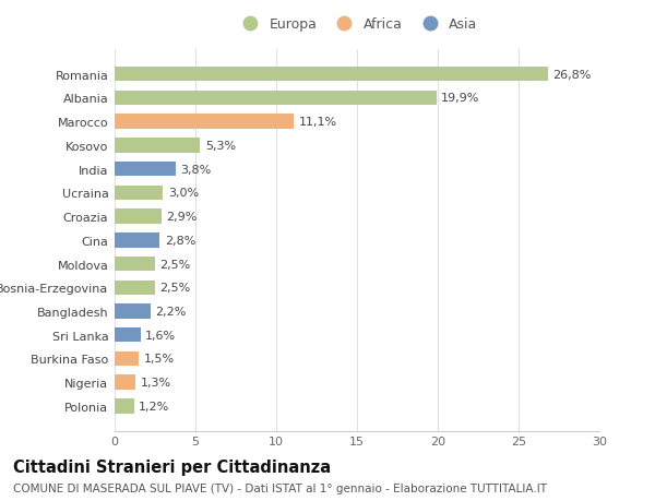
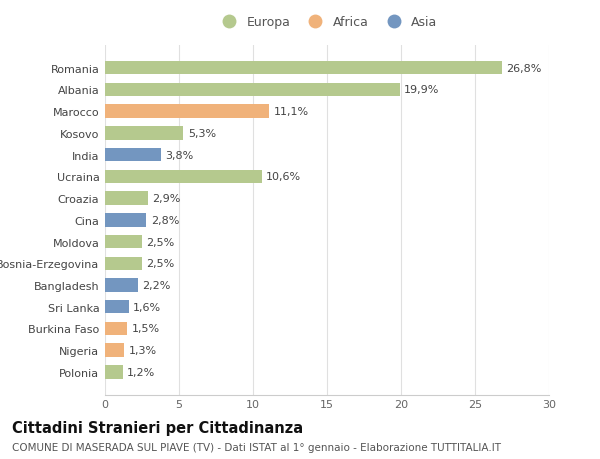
Ucraina: 3,0% -> 10,6%
